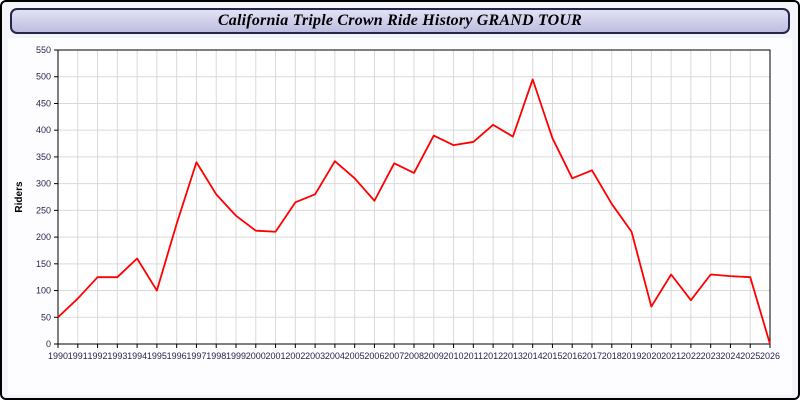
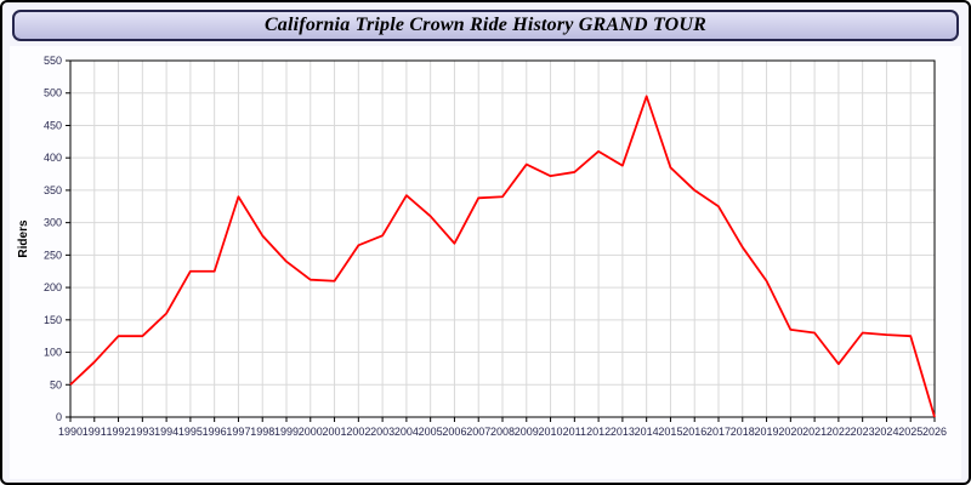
1995: 100 -> 220
2008: 320 -> 340
2016: 310 -> 350
2020: 70 -> 140
